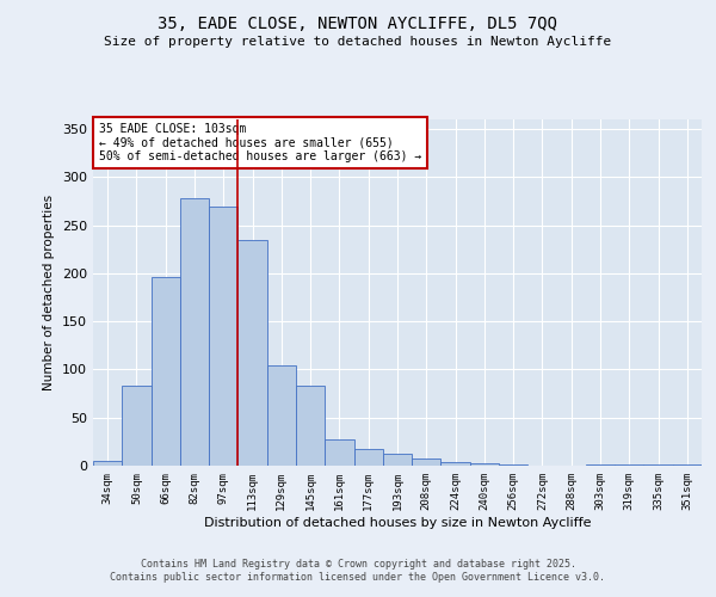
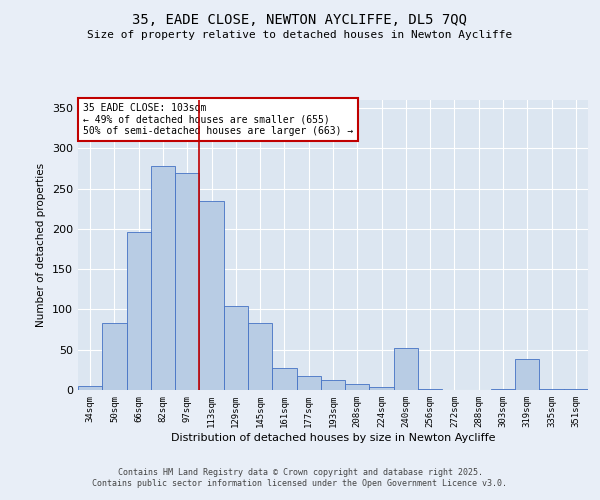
240sqm: 2 -> 52
319sqm: 1 -> 38
